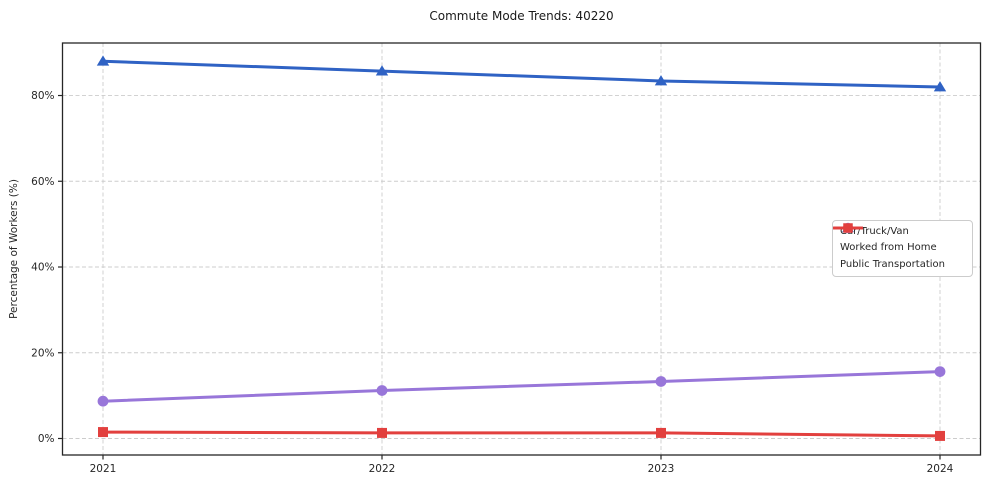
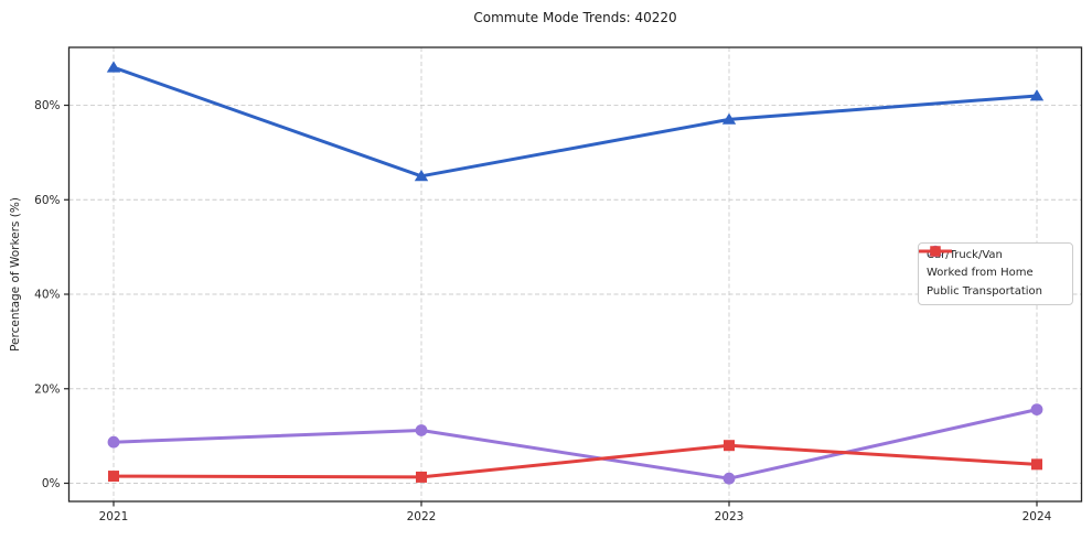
Car/Truck/Van/2022: 86% -> 65%
Car/Truck/Van/2023: 83% -> 77%
Worked from Home/2023: 13% -> 1%
Public Transportation/2023: 1% -> 8%
Public Transportation/2024: 1% -> 4%
